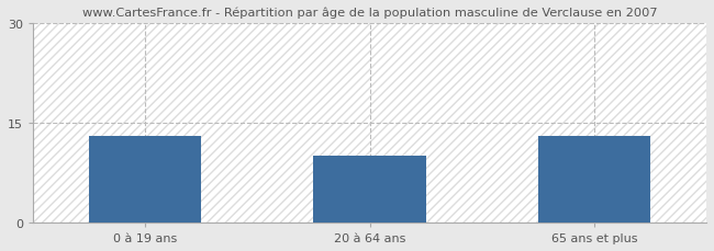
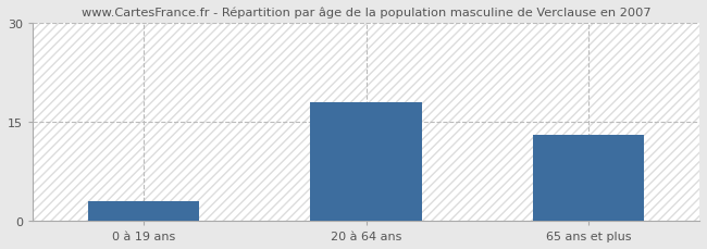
0 à 19 ans: 13 -> 3
20 à 64 ans: 10 -> 18
